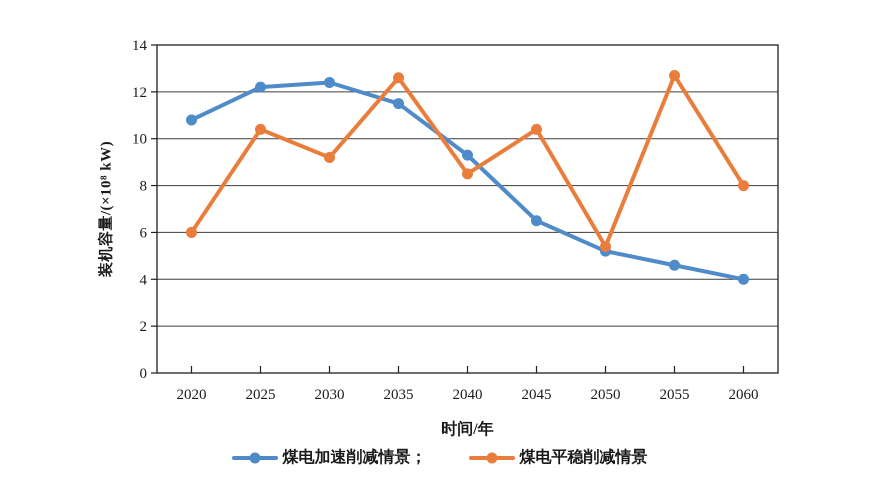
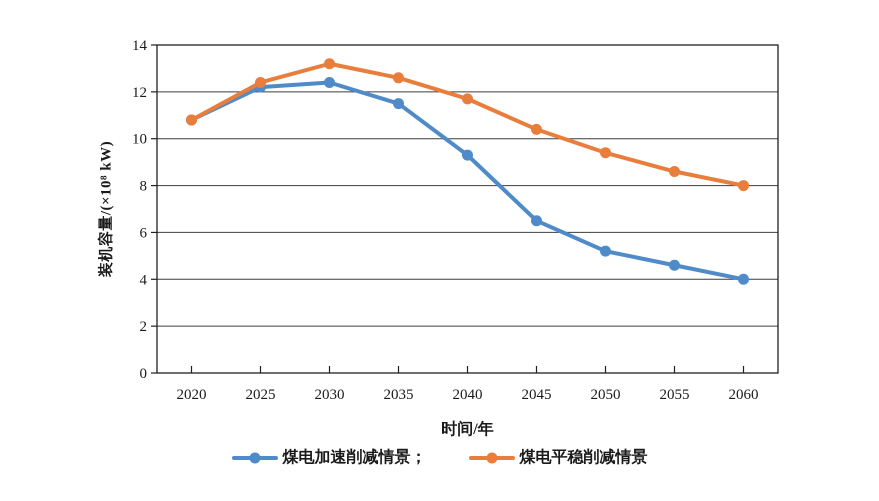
煤电平稳削减情景/2020: 6.0 -> 10.8
煤电平稳削减情景/2025: 10.4 -> 12.4
煤电平稳削减情景/2030: 9.2 -> 13.2
煤电平稳削减情景/2040: 8.5 -> 11.7
煤电平稳削减情景/2050: 5.4 -> 9.4
煤电平稳削减情景/2055: 12.7 -> 8.6
